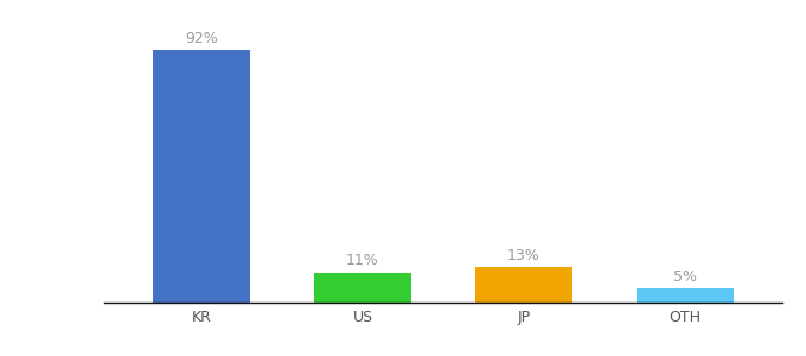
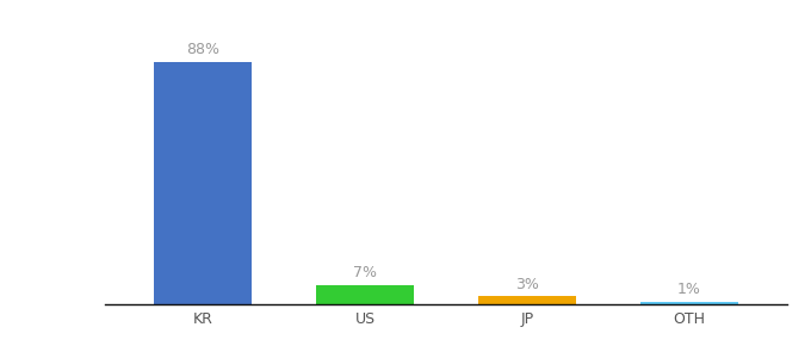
KR: 92% -> 88%
US: 11% -> 7%
JP: 13% -> 3%
OTH: 5% -> 1%
